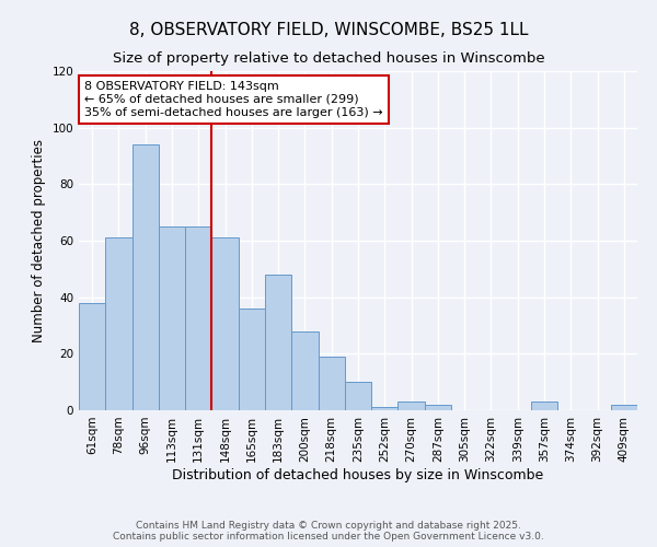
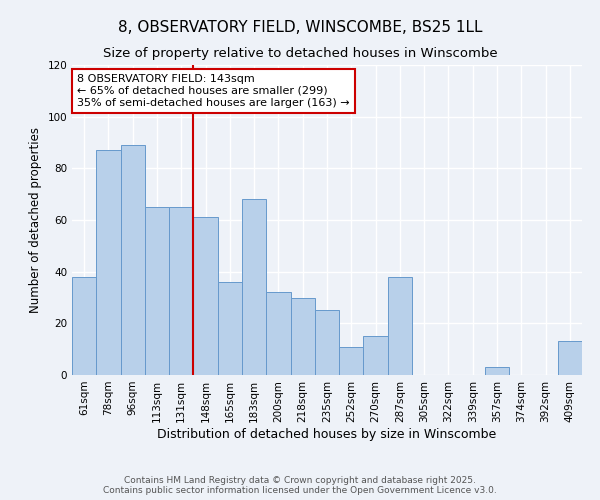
78sqm: 61 -> 87
96sqm: 94 -> 89
183sqm: 48 -> 68
200sqm: 28 -> 32
218sqm: 19 -> 30
235sqm: 10 -> 25
252sqm: 1 -> 11
270sqm: 3 -> 15
287sqm: 2 -> 38
409sqm: 2 -> 13
